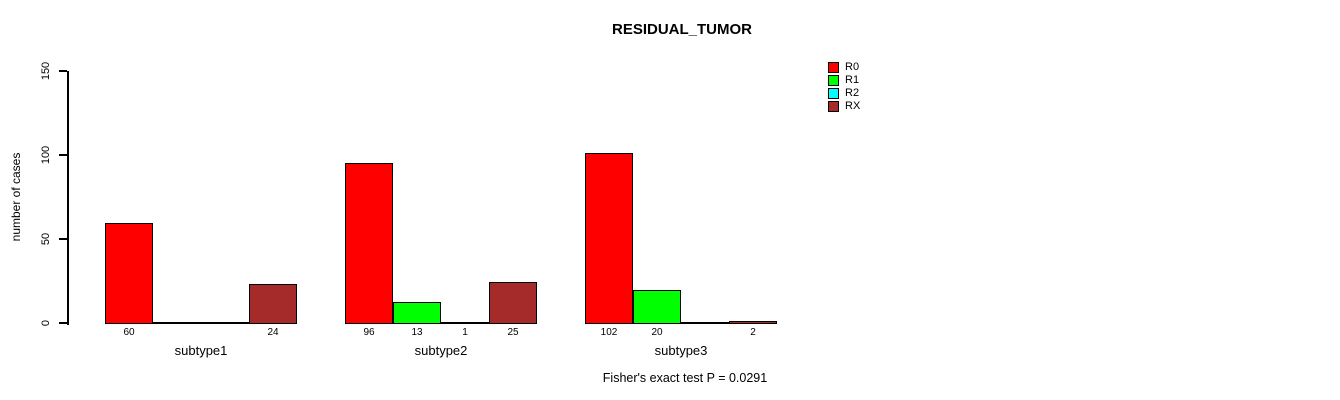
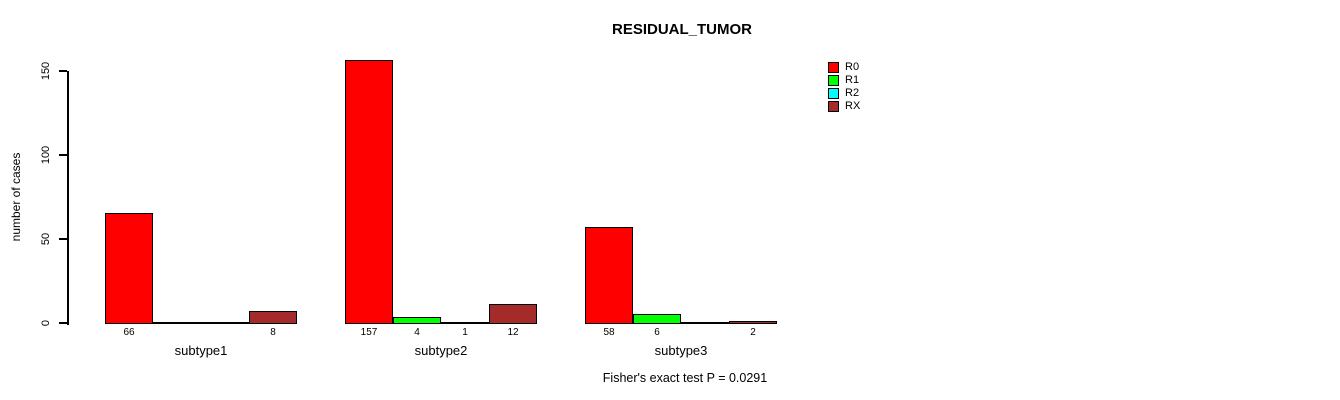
R0/subtype1: 60 -> 66
RX/subtype1: 24 -> 8
R0/subtype2: 96 -> 157
R1/subtype2: 13 -> 4
RX/subtype2: 25 -> 12
R0/subtype3: 102 -> 58
R1/subtype3: 20 -> 6
